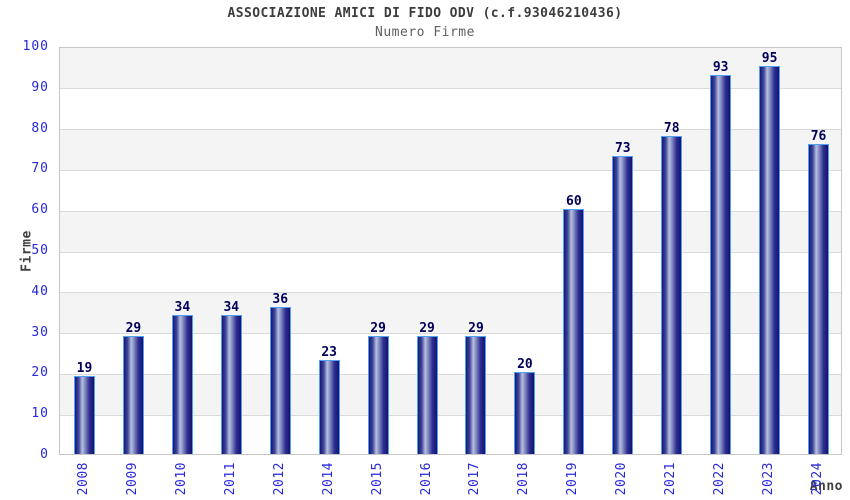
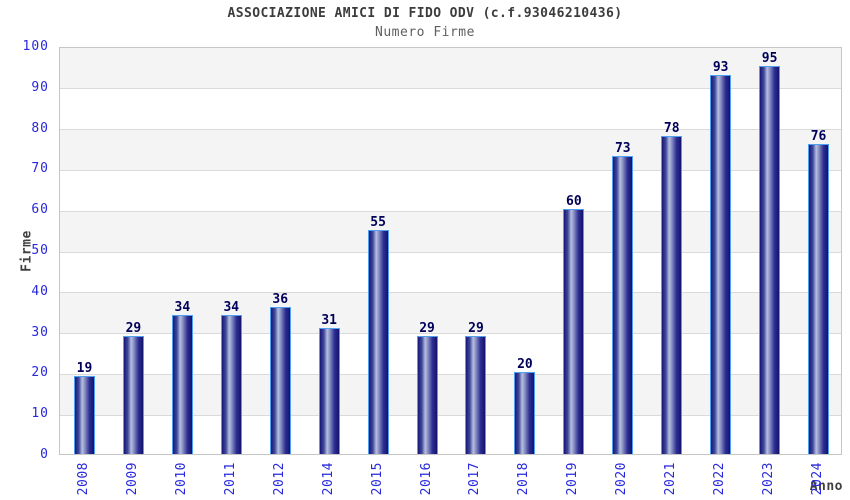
2014: 23 -> 31
2015: 29 -> 55
